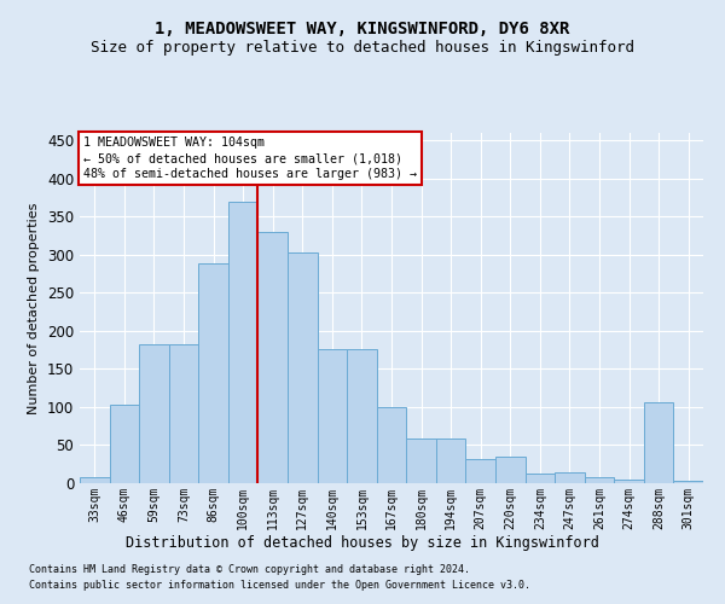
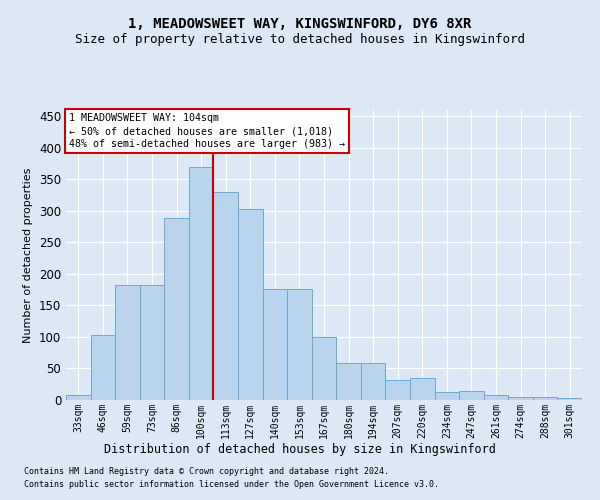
288sqm: 106 -> 5
